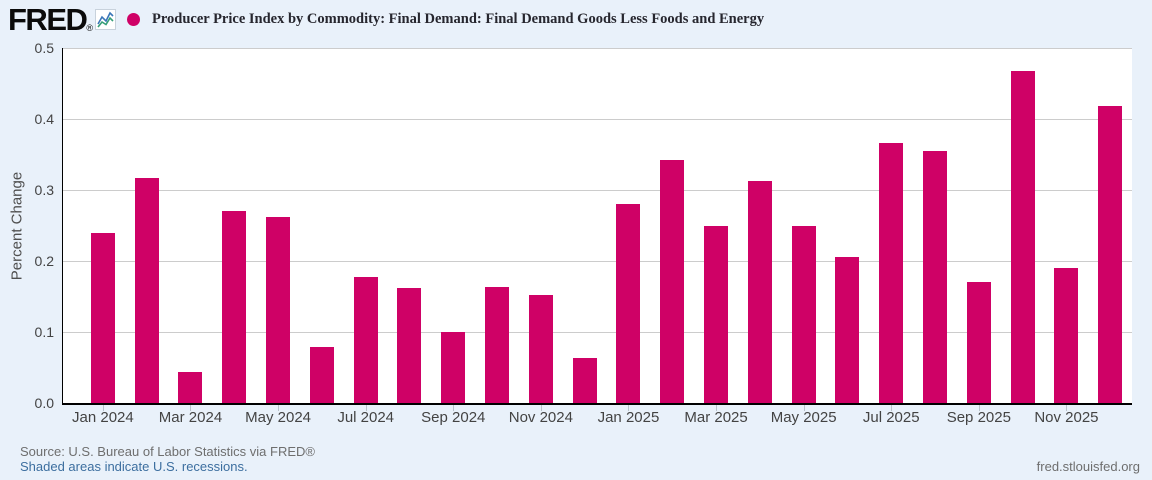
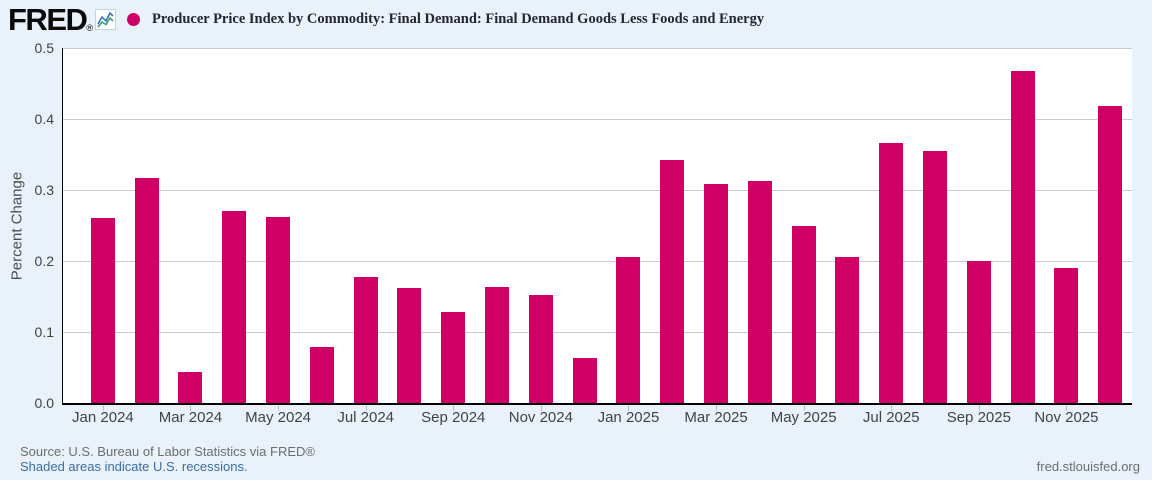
Jan 2024: 0.24 -> 0.26
Sep 2024: 0.10 -> 0.13
Jan 2025: 0.28 -> 0.21
Mar 2025: 0.25 -> 0.31
Sep 2025: 0.17 -> 0.20
